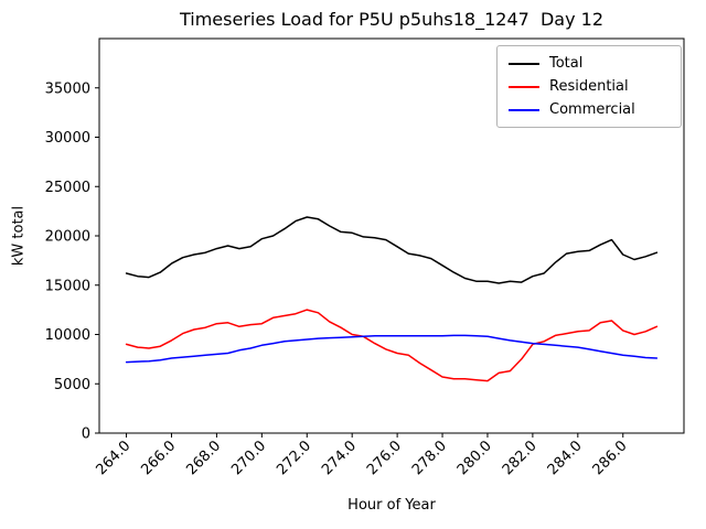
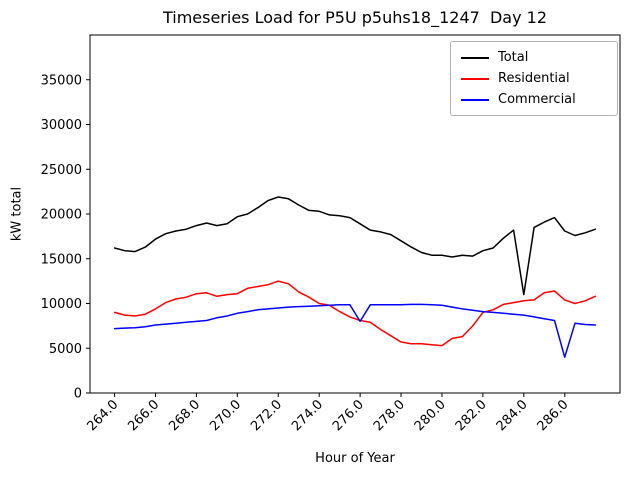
Commercial/276.0: 10000 -> 8000
Total/284.0: 18000 -> 11000
Commercial/286.0: 8000 -> 4000
